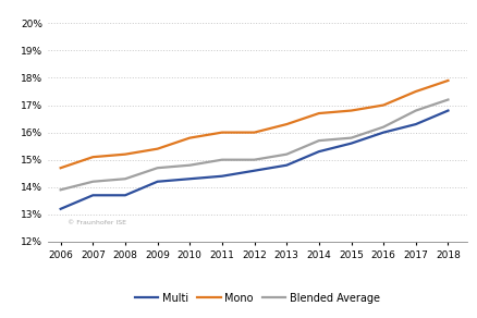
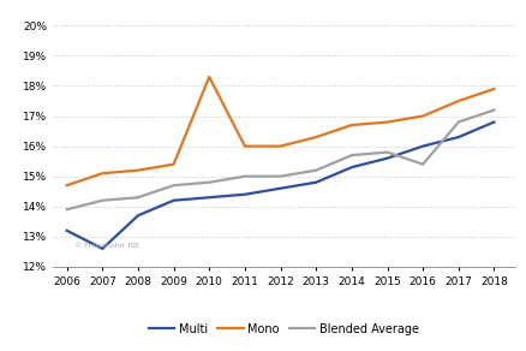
Multi/2007: 13.7% -> 12.6%
Mono/2010: 15.8% -> 18.3%
Blended Average/2016: 16.2% -> 15.4%
